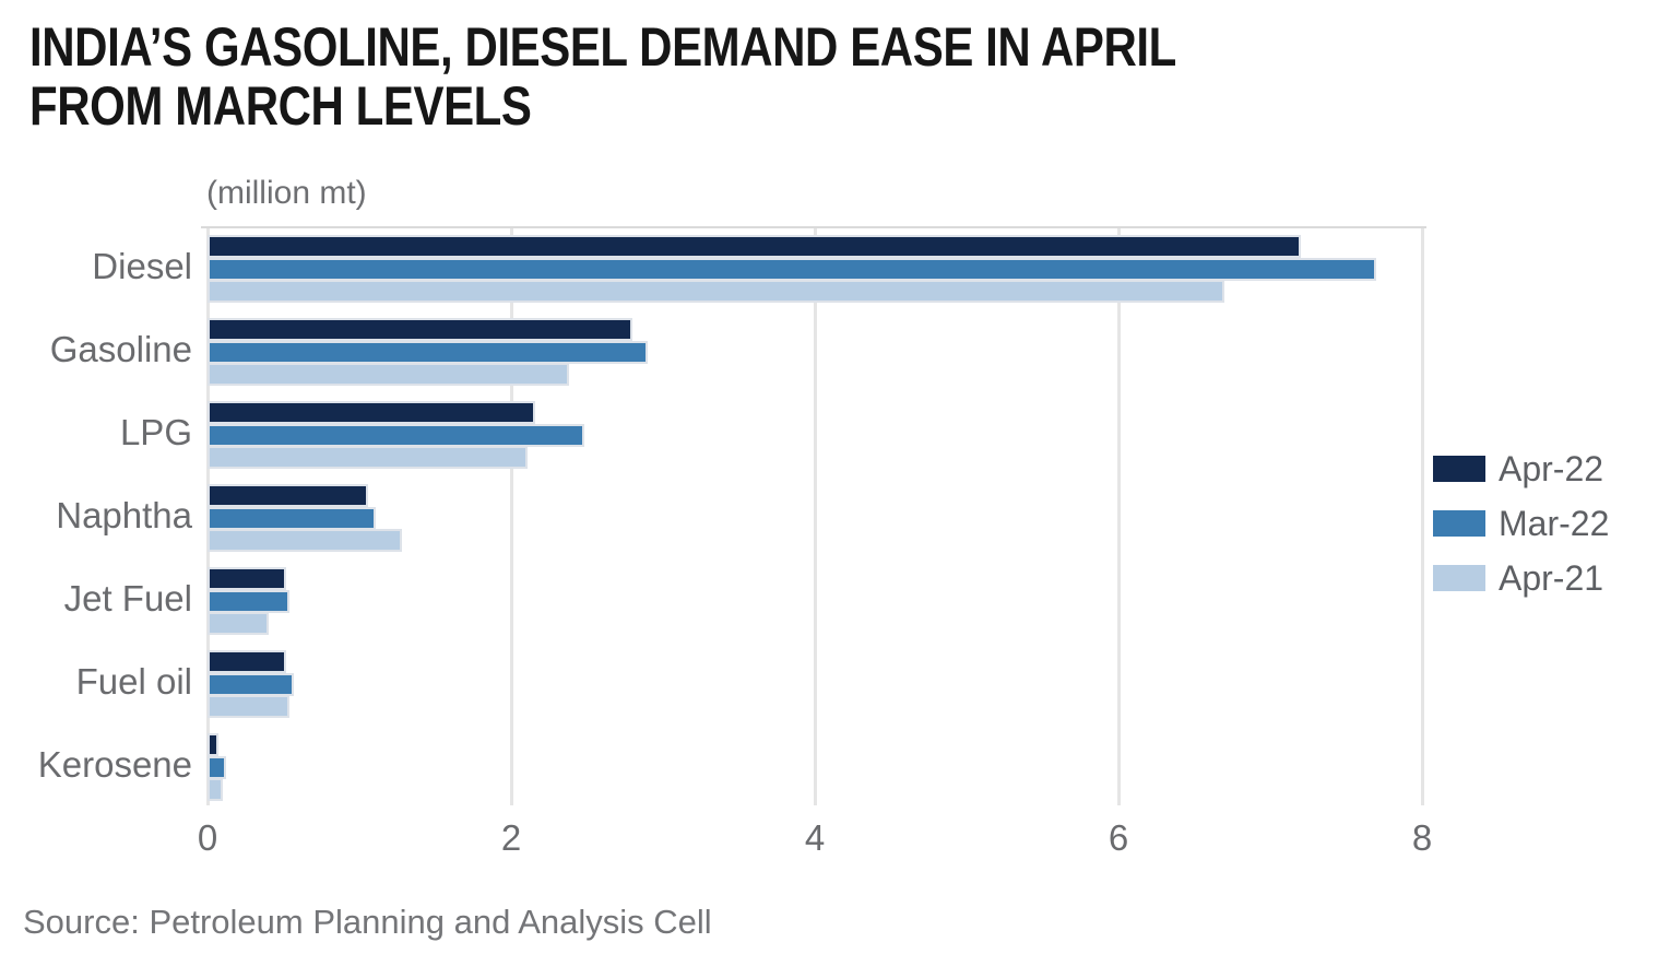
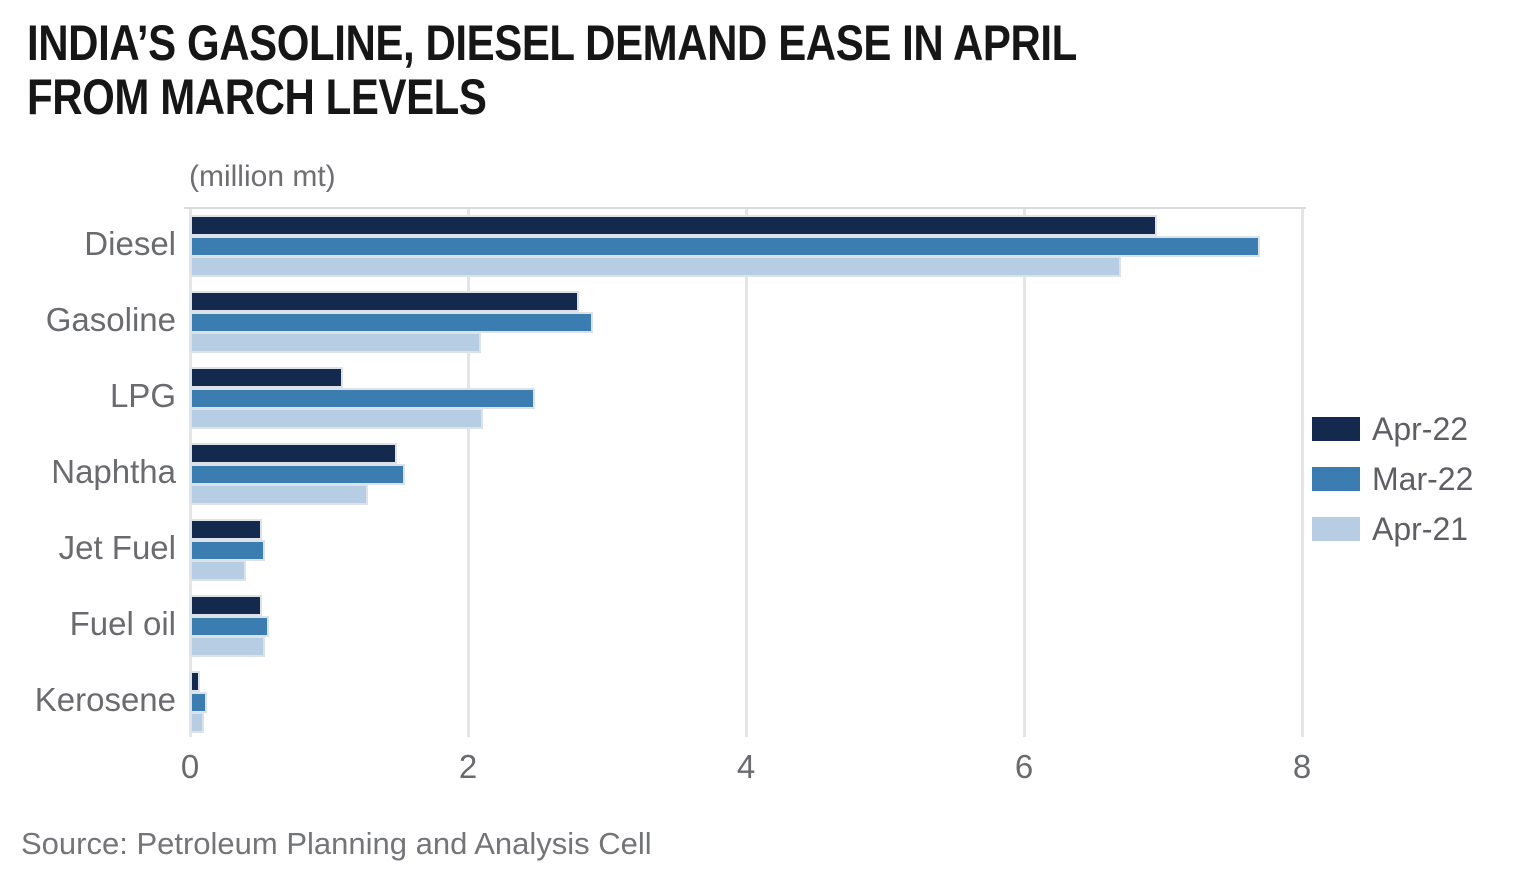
Apr-22/Diesel: 7.20 -> 6.96
Apr-21/Gasoline: 2.38 -> 2.09
Apr-22/LPG: 2.16 -> 1.10
Apr-22/Naphtha: 1.06 -> 1.49
Mar-22/Naphtha: 1.11 -> 1.55
